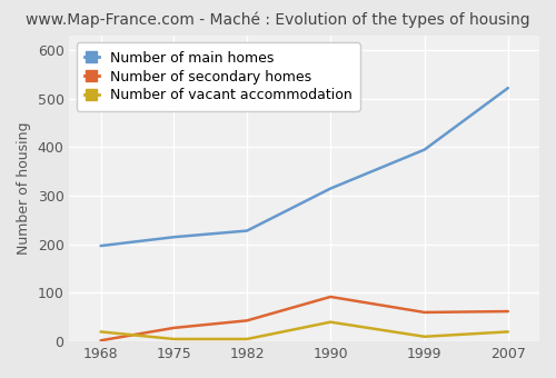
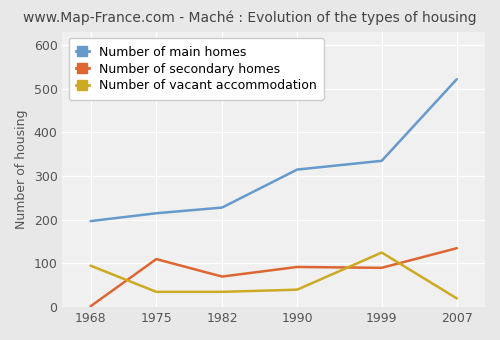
Number of vacant accommodation/1968: 20 -> 95
Number of secondary homes/1975: 28 -> 110
Number of vacant accommodation/1975: 5 -> 35
Number of secondary homes/1982: 43 -> 70
Number of vacant accommodation/1982: 5 -> 35
Number of main homes/1999: 395 -> 335
Number of secondary homes/1999: 60 -> 90
Number of vacant accommodation/1999: 10 -> 125
Number of secondary homes/2007: 62 -> 135
